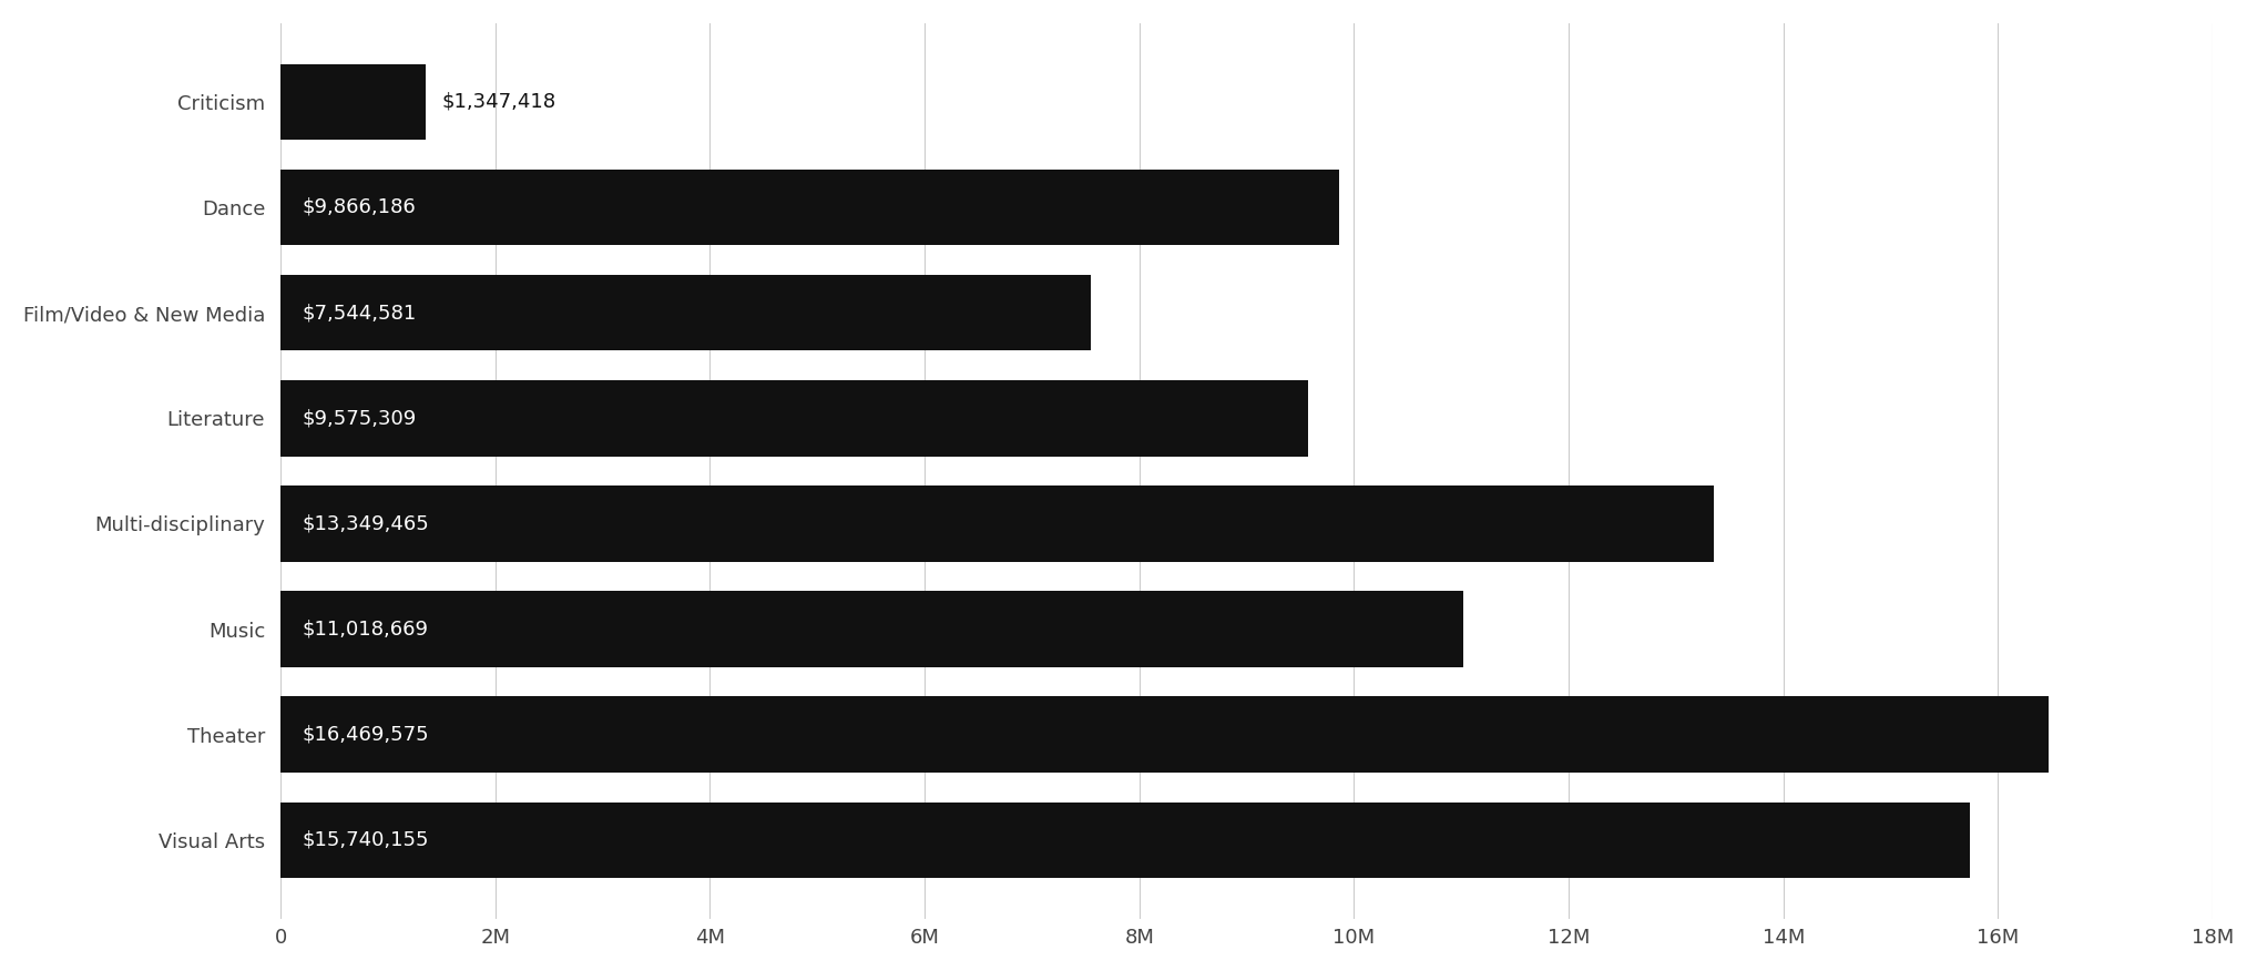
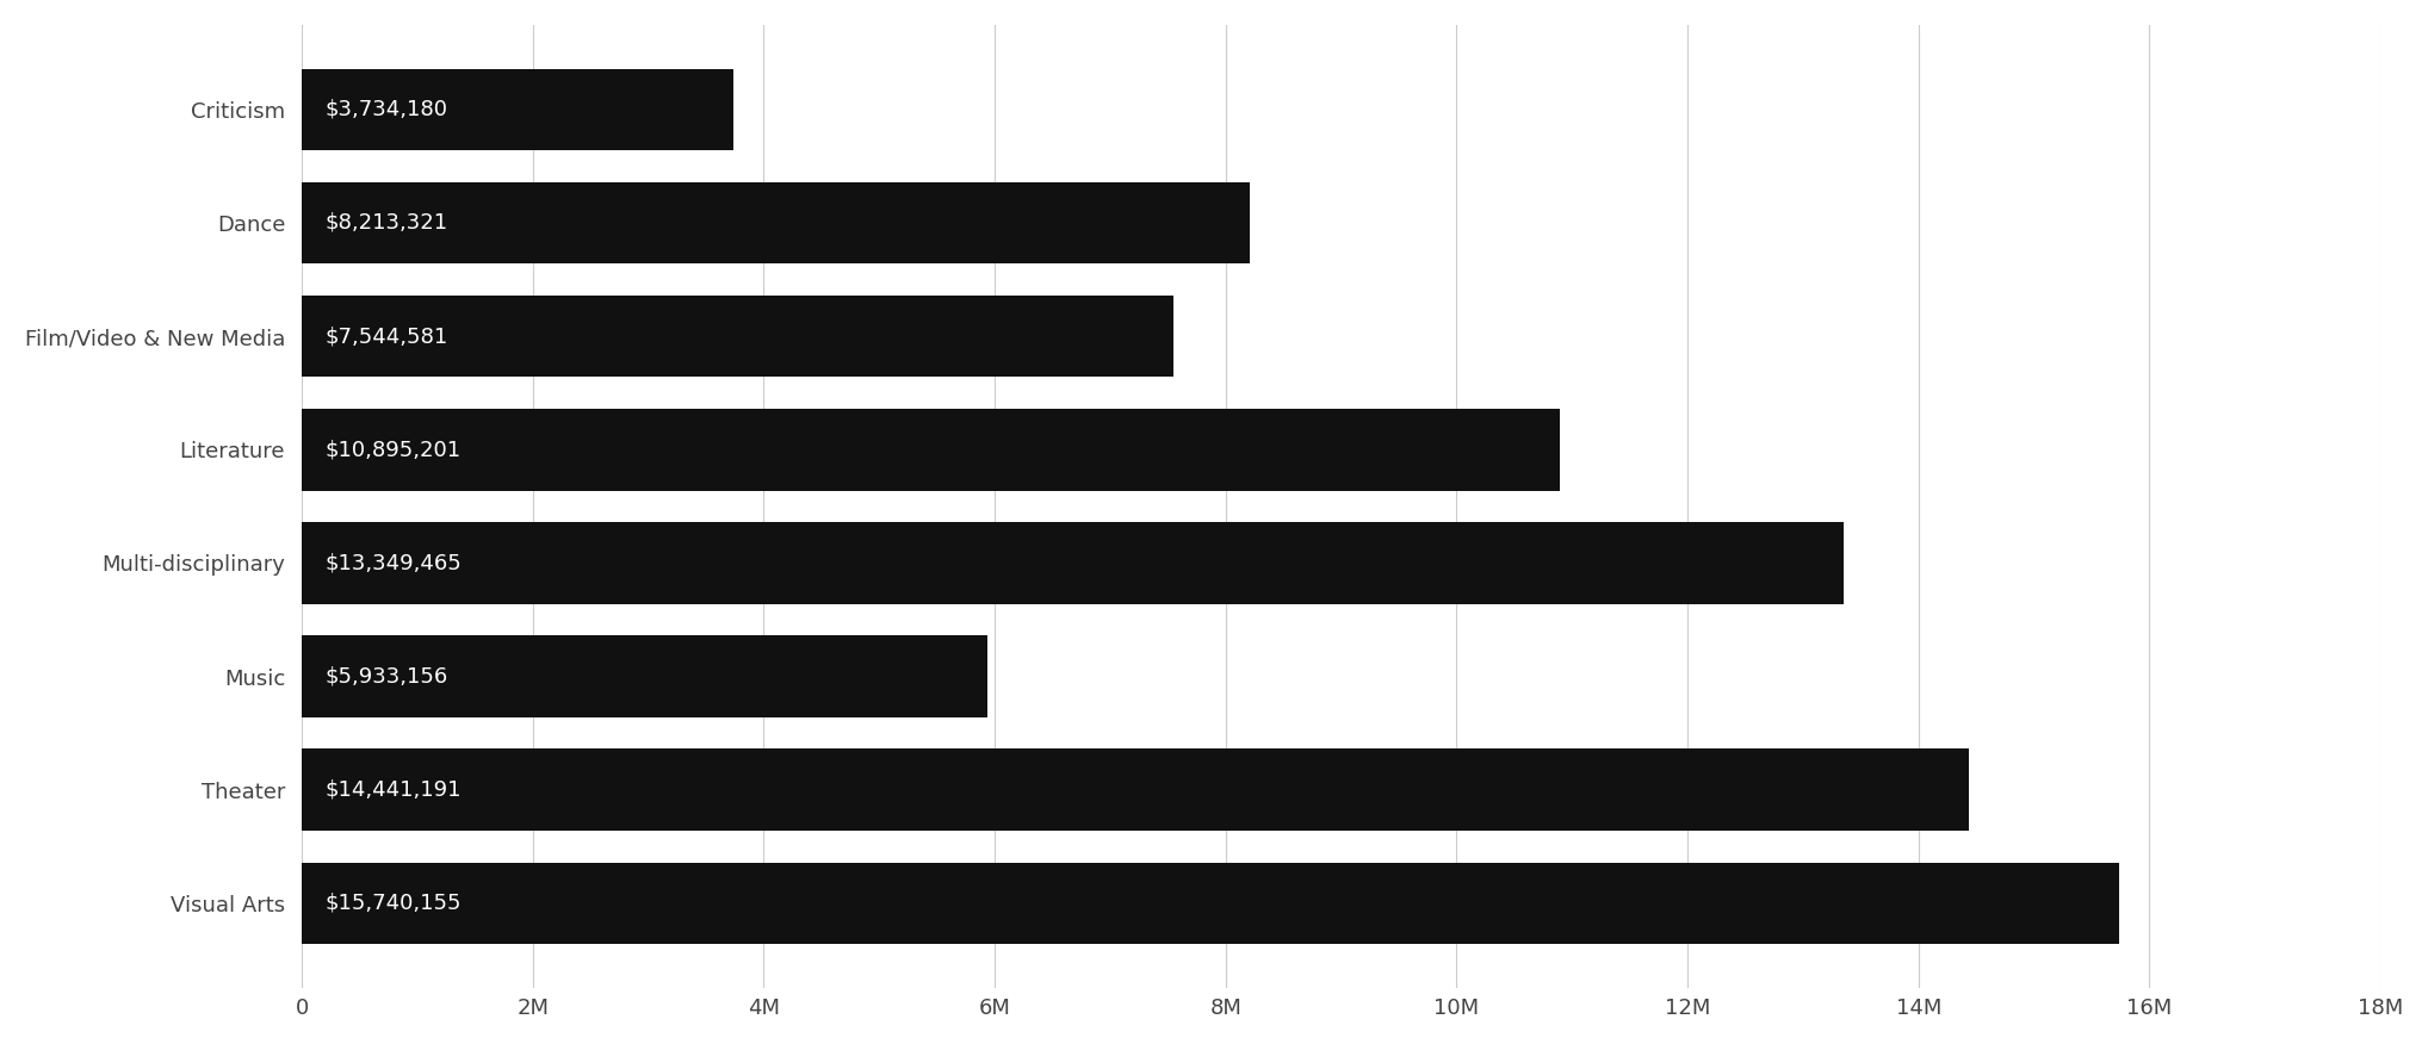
Criticism: $1,347,418 -> $3,734,180
Dance: $9,866,186 -> $8,213,321
Literature: $9,575,309 -> $10,895,201
Music: $11,018,669 -> $5,933,156
Theater: $16,469,575 -> $14,441,191
